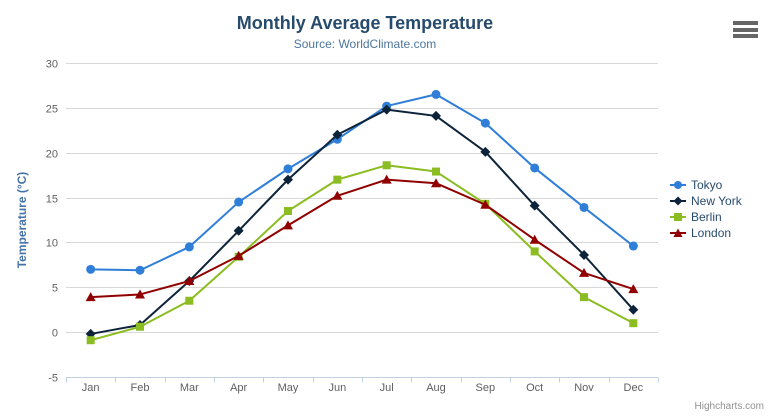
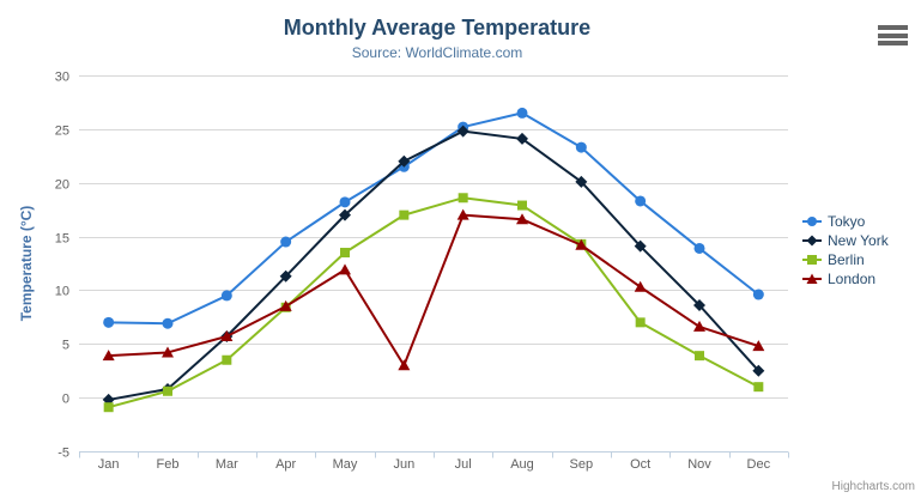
London/Jun: 15 -> 3
Berlin/Oct: 9 -> 7
